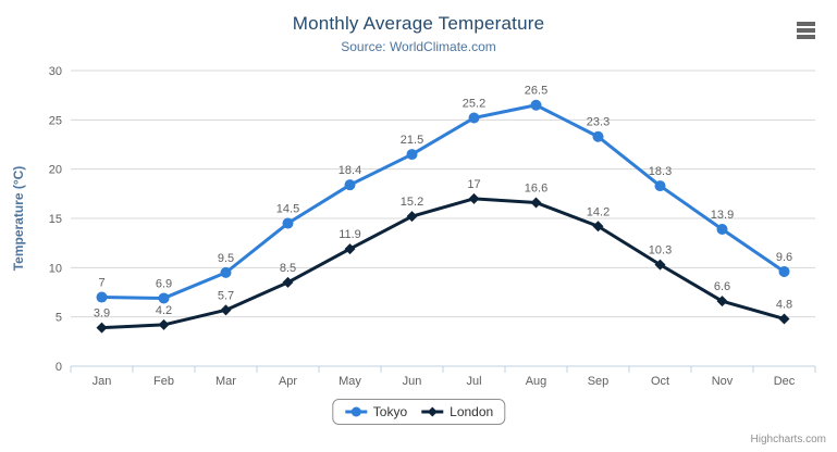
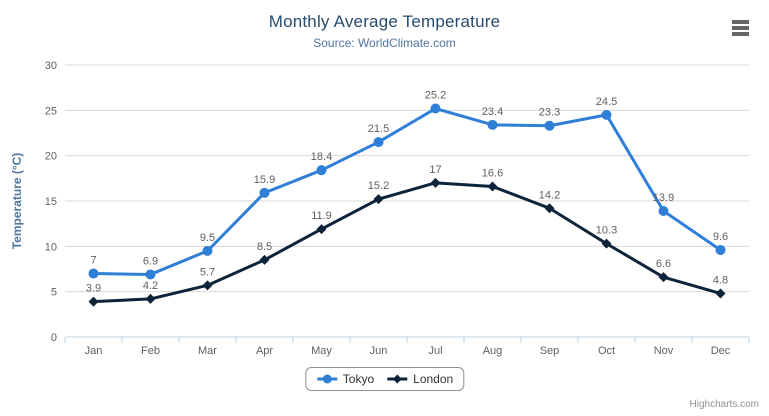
Tokyo/Apr: 14.5 -> 15.9
Tokyo/Aug: 26.5 -> 23.4
Tokyo/Oct: 18.3 -> 24.5
